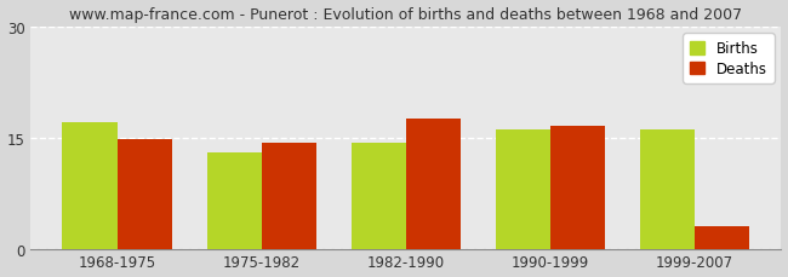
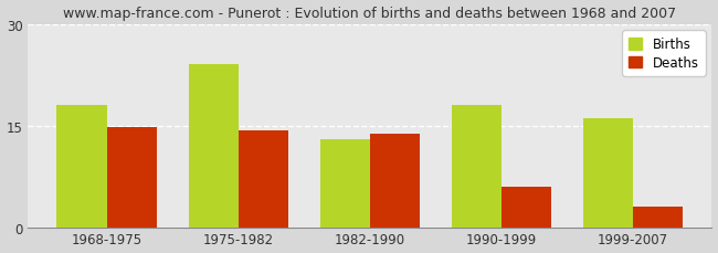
Births/1968-1975: 17.0 -> 18.0
Births/1975-1982: 13.0 -> 24.0
Births/1982-1990: 14.3 -> 13.0
Deaths/1982-1990: 17.5 -> 13.8
Births/1990-1999: 16.0 -> 18.0
Deaths/1990-1999: 16.5 -> 6.0
